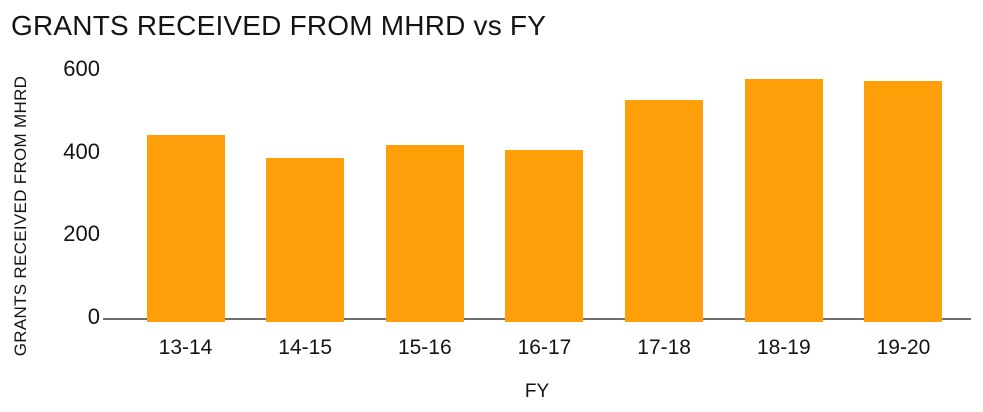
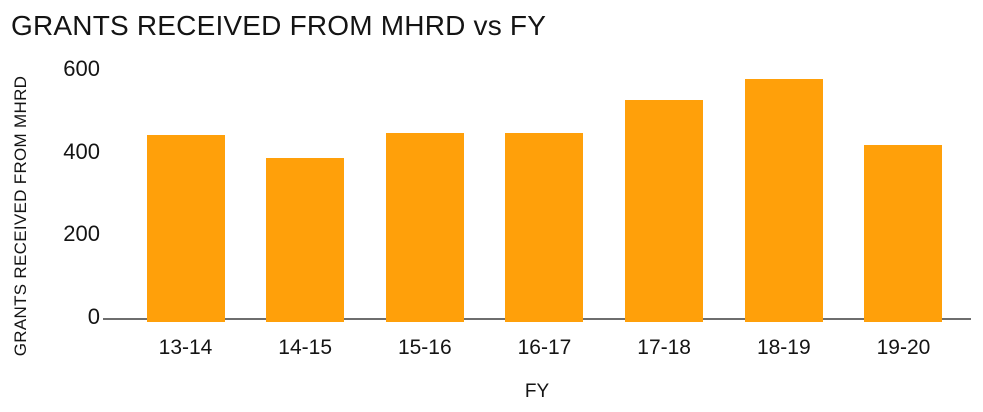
15-16: 420 -> 450
16-17: 410 -> 450
19-20: 580 -> 420
